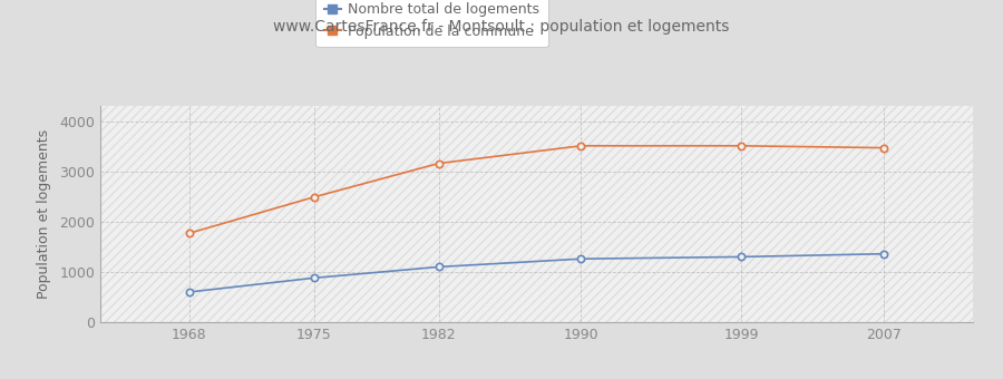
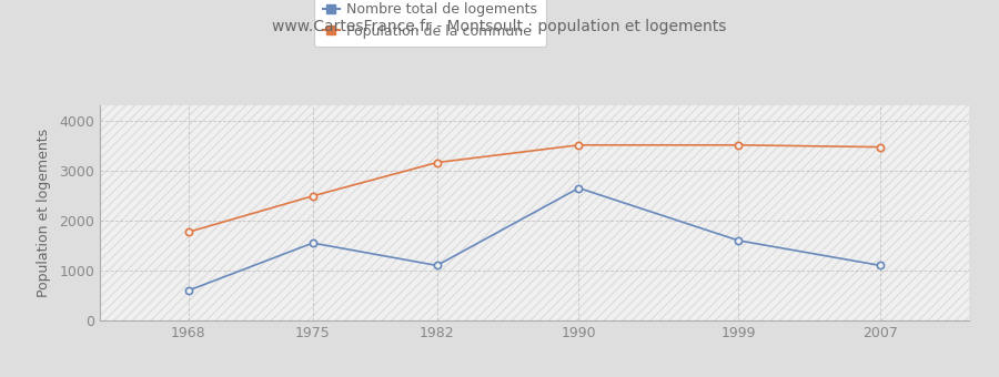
Nombre total de logements/1975: 880 -> 1550
Nombre total de logements/1990: 1260 -> 2650
Nombre total de logements/1999: 1300 -> 1600
Nombre total de logements/2007: 1360 -> 1100
